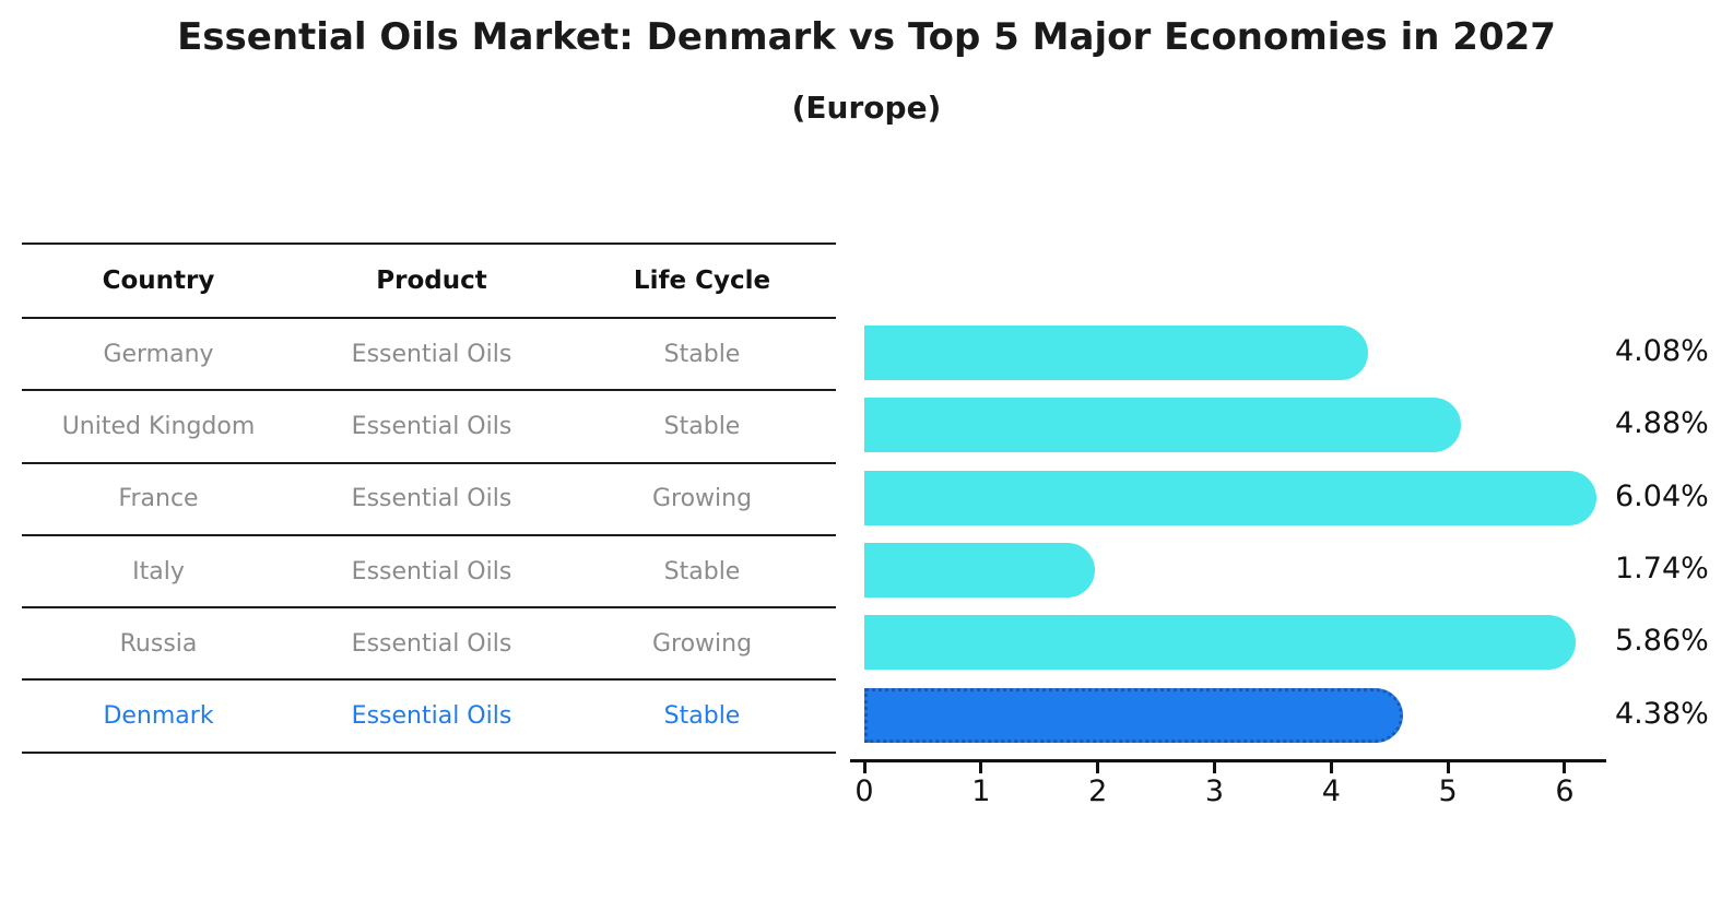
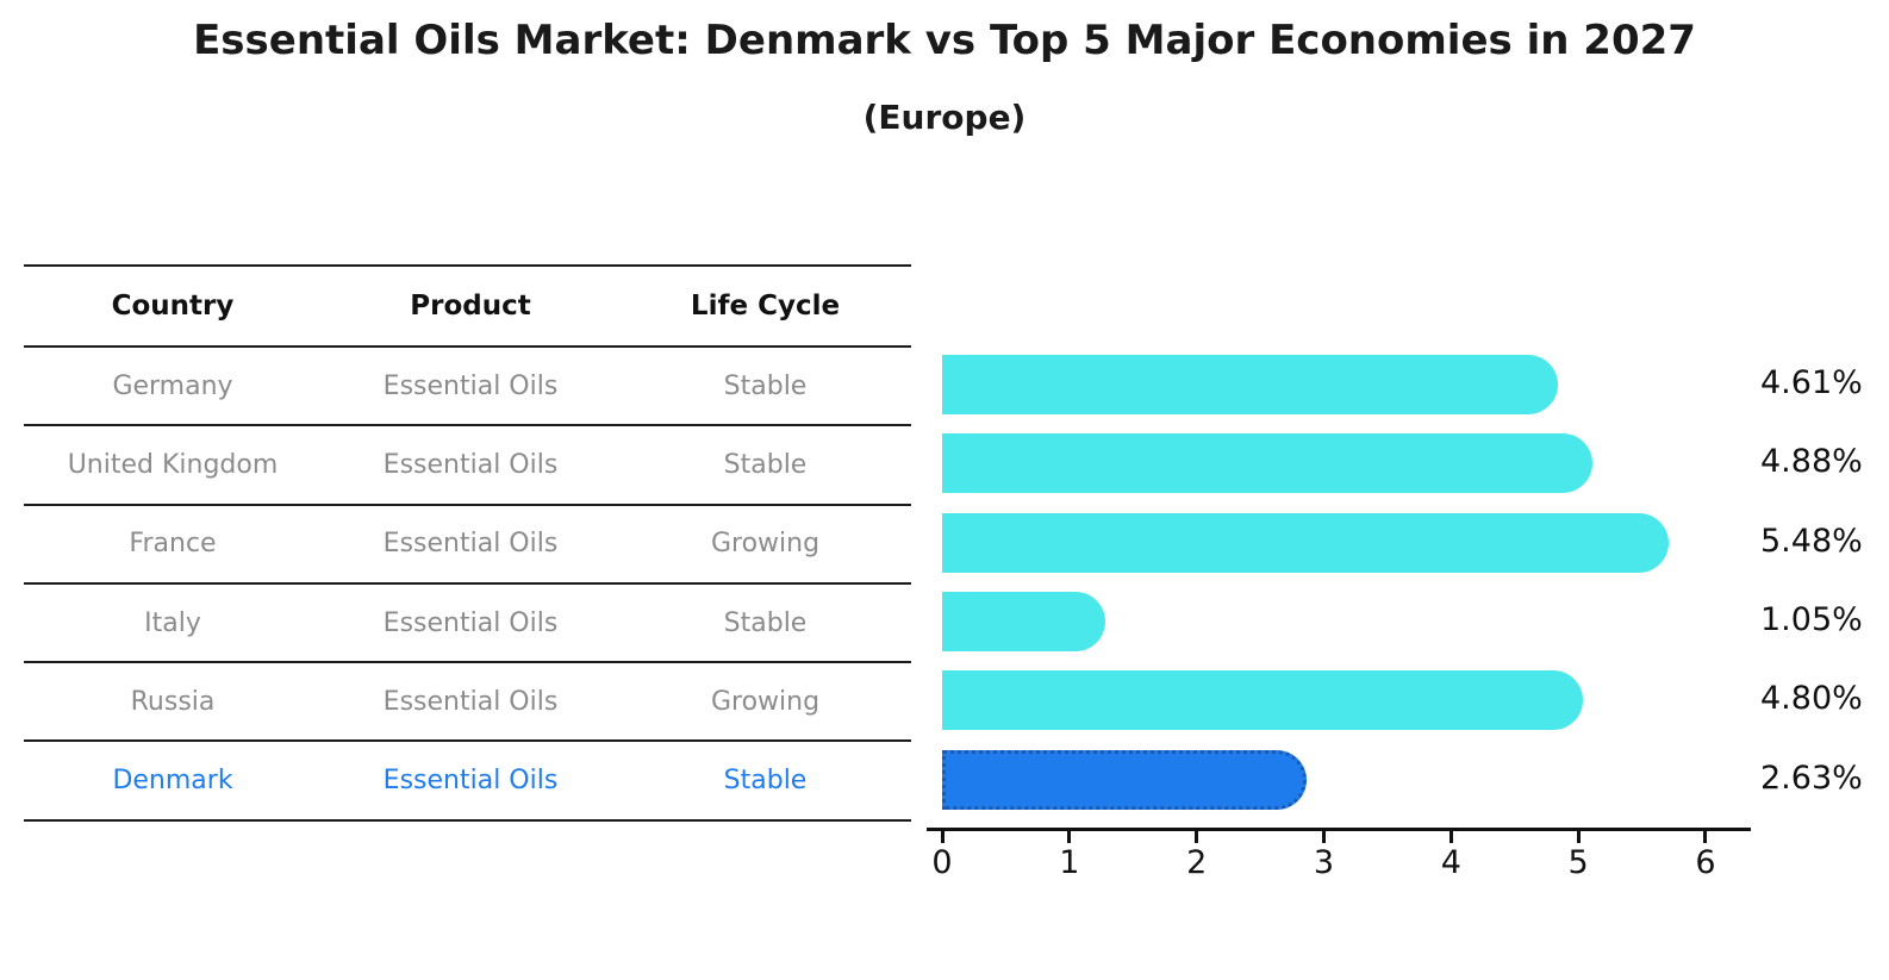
Germany: 4.08% -> 4.61%
France: 6.04% -> 5.48%
Italy: 1.74% -> 1.05%
Russia: 5.86% -> 4.80%
Denmark: 4.38% -> 2.63%
